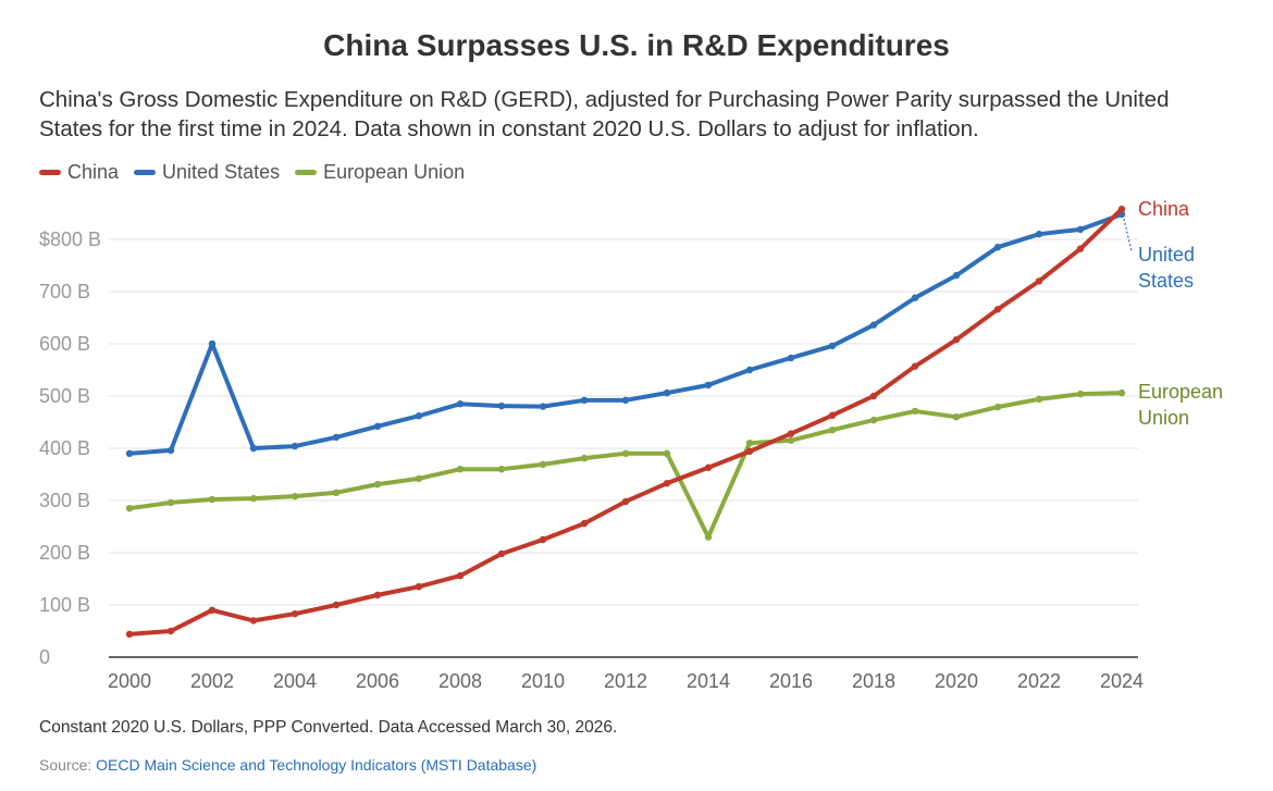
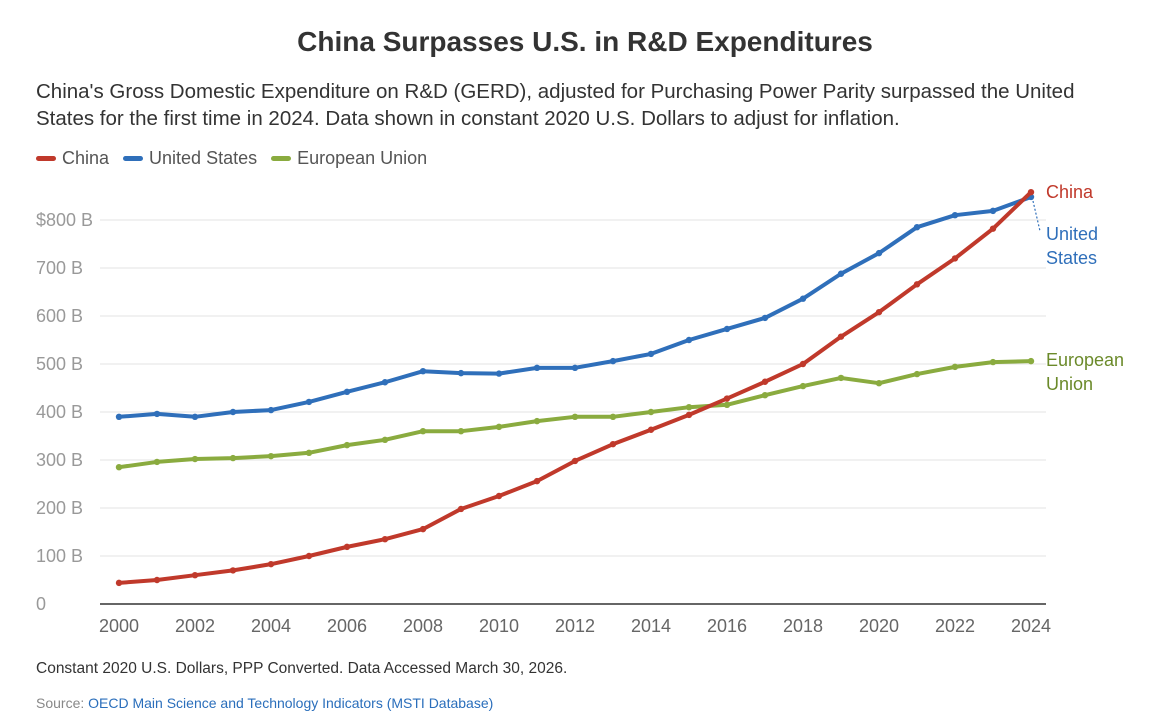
China/2002: $90B -> $60B
United States/2002: $600B -> $390B
European Union/2014: $230B -> $400B
